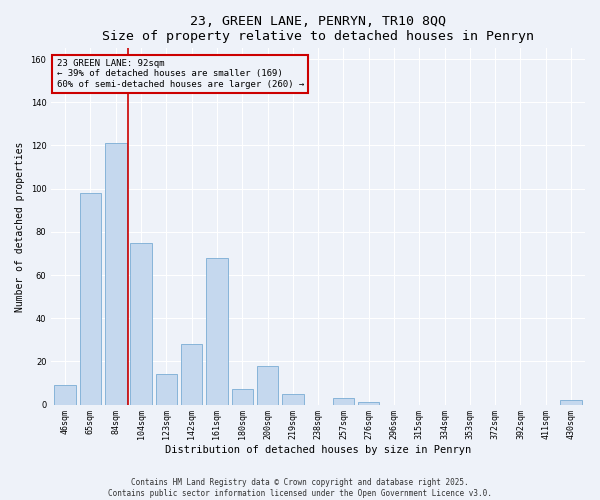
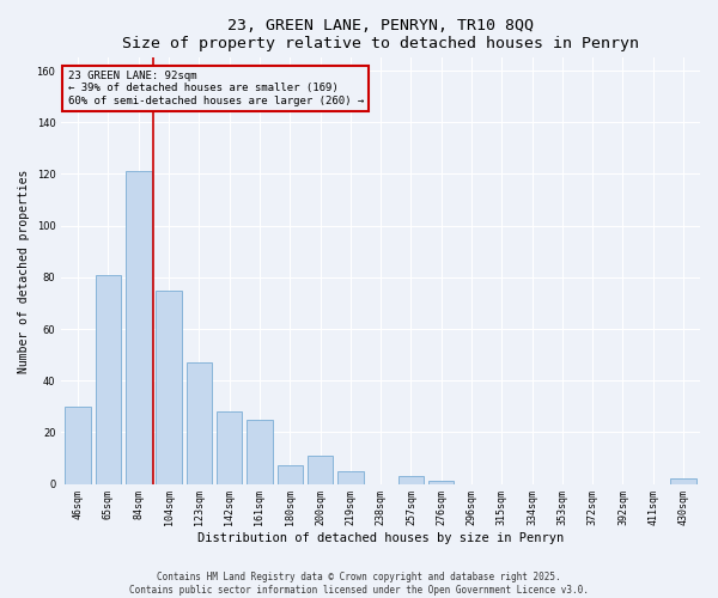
46sqm: 9 -> 30
65sqm: 98 -> 81
123sqm: 14 -> 47
161sqm: 68 -> 25
200sqm: 18 -> 11
